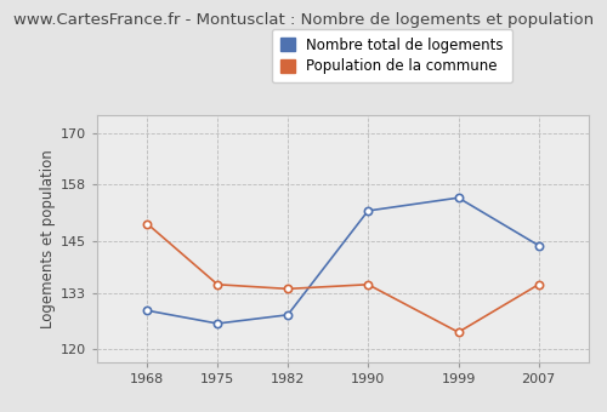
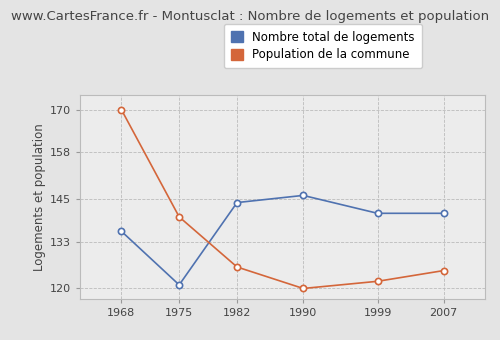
Nombre total de logements/1968: 129 -> 136
Population de la commune/1968: 149 -> 170
Nombre total de logements/1975: 126 -> 121
Population de la commune/1975: 135 -> 140
Nombre total de logements/1982: 128 -> 144
Population de la commune/1982: 134 -> 126
Nombre total de logements/1990: 152 -> 146
Population de la commune/1990: 135 -> 120
Nombre total de logements/1999: 155 -> 141
Population de la commune/1999: 124 -> 122
Nombre total de logements/2007: 144 -> 141
Population de la commune/2007: 135 -> 125
